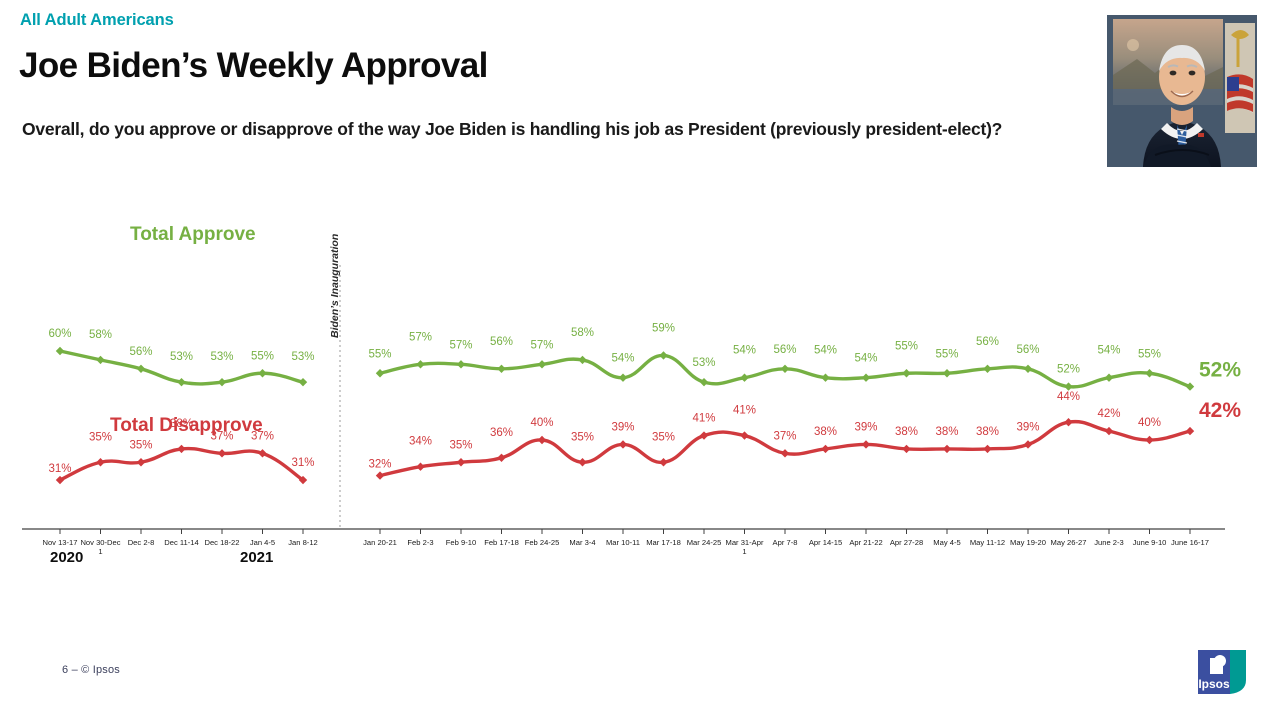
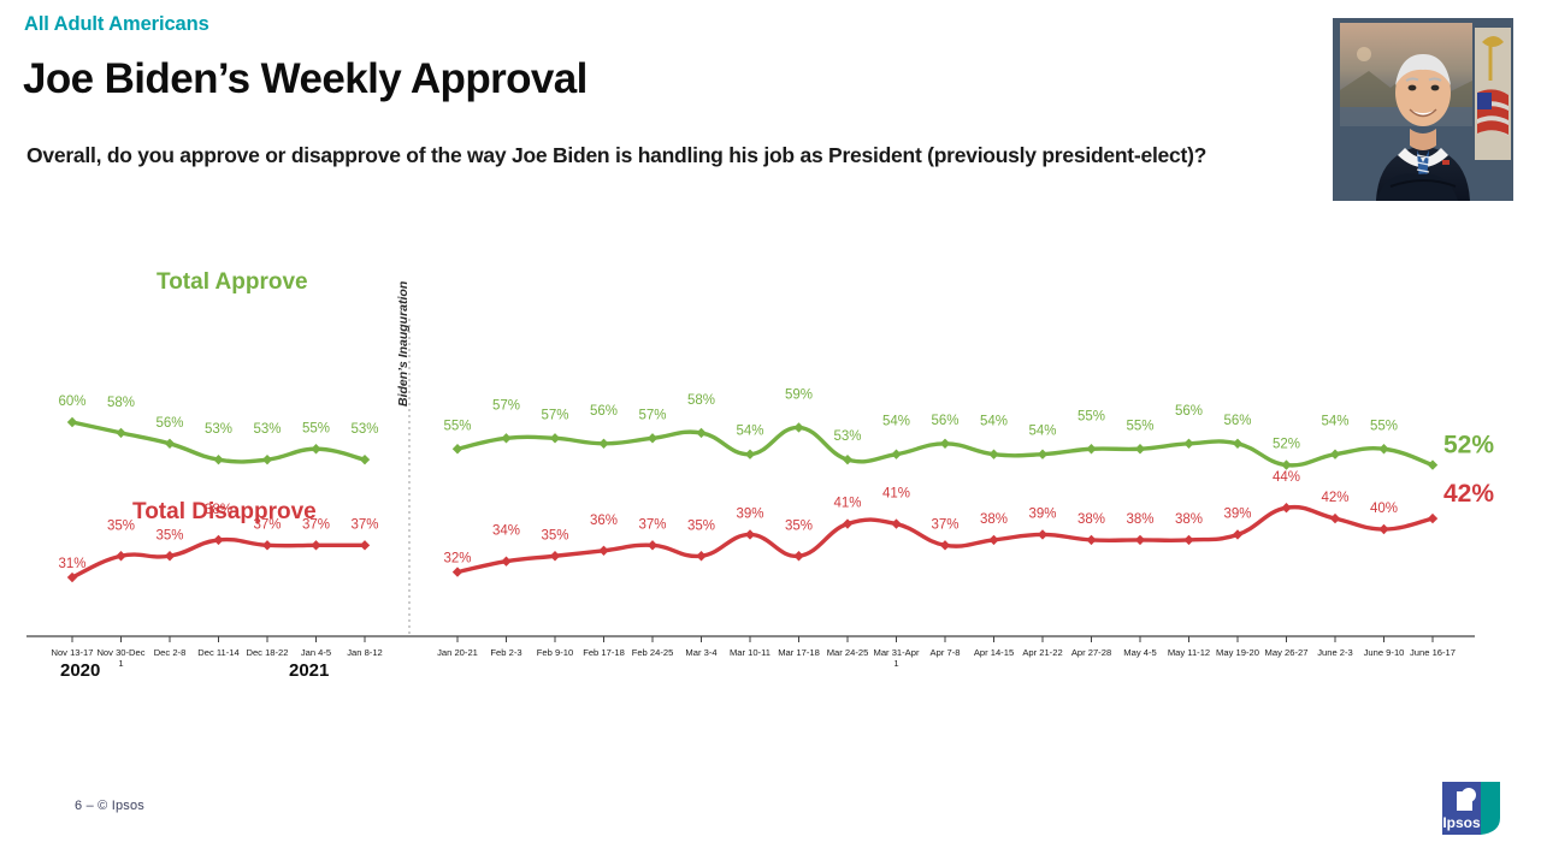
Total Disapprove/Jan 8-12: 31% -> 37%
Total Disapprove/Feb 24-25: 40% -> 37%
